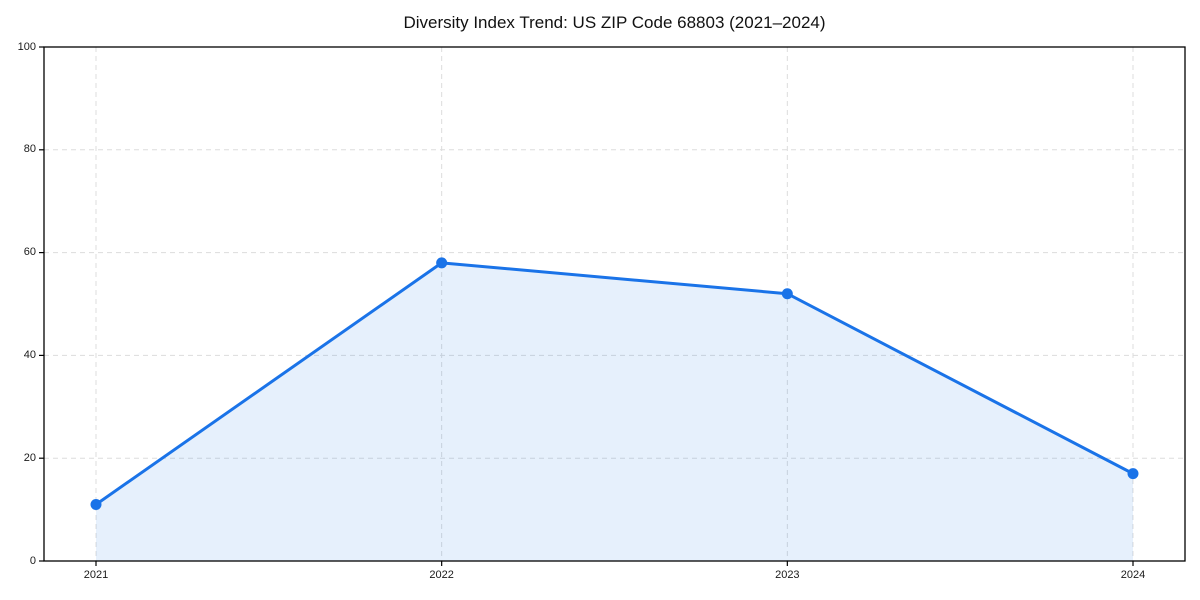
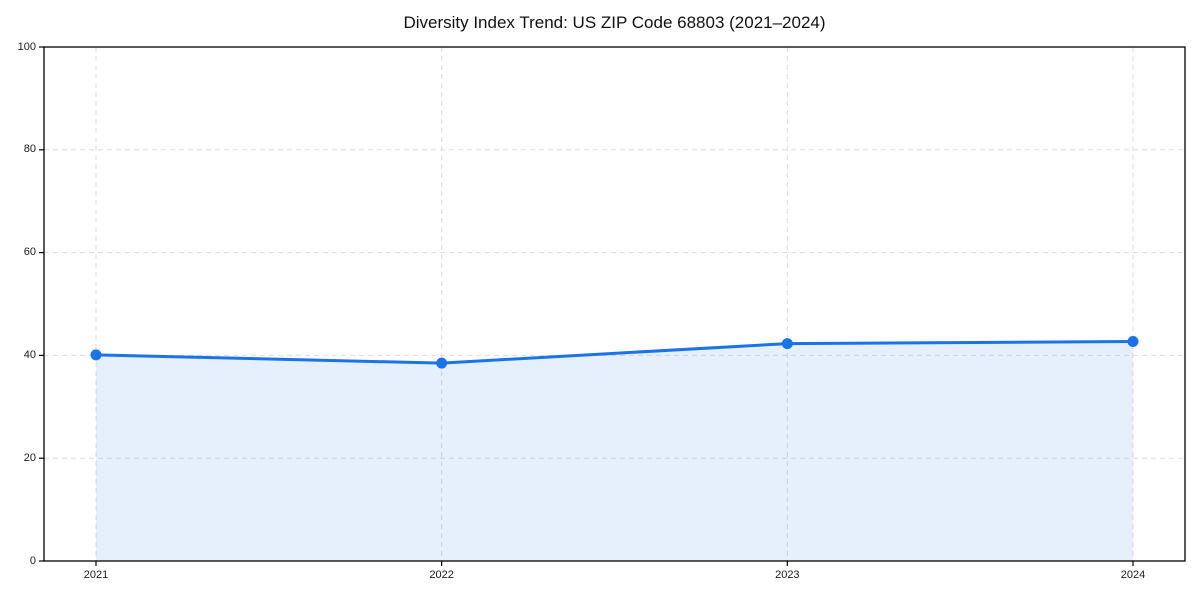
2021: 11 -> 40
2022: 58 -> 38
2023: 52 -> 42
2024: 17 -> 43
